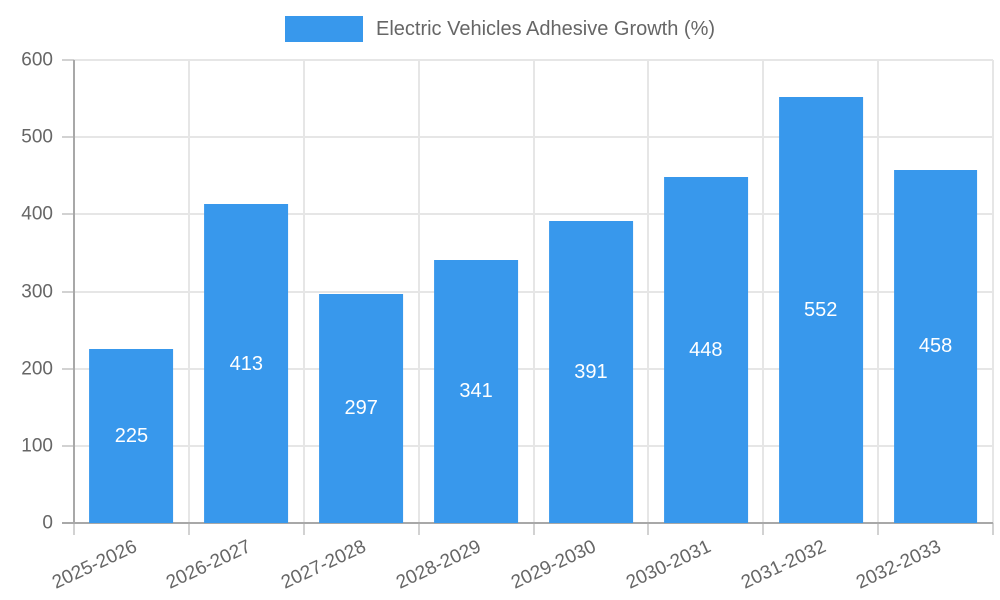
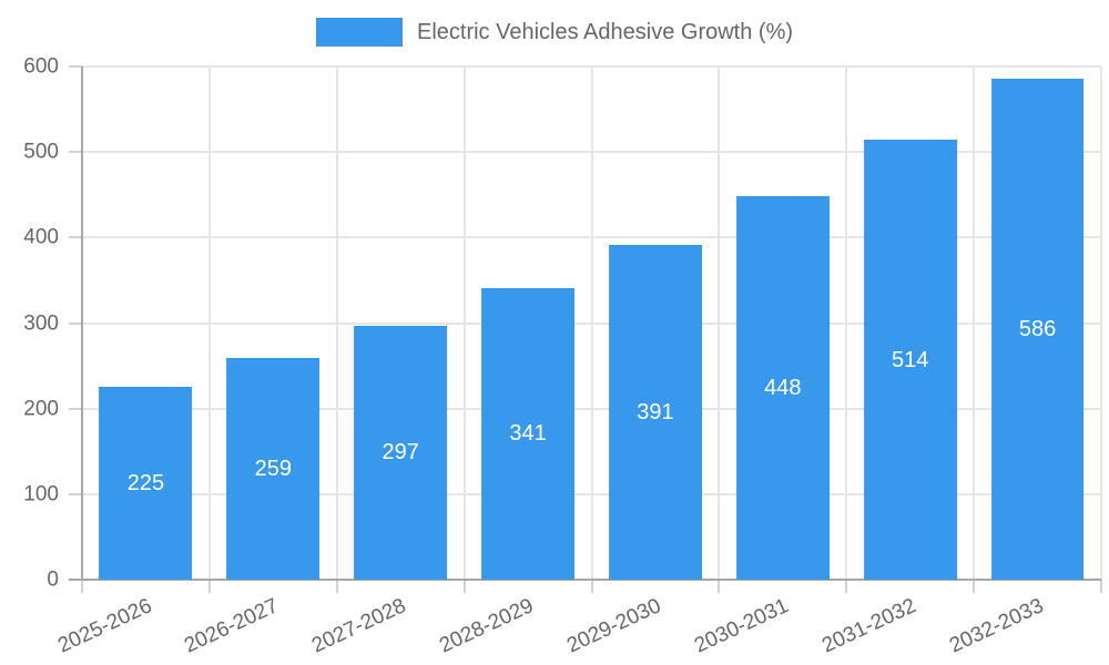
2026-2027: 413 -> 259
2031-2032: 552 -> 514
2032-2033: 458 -> 586
